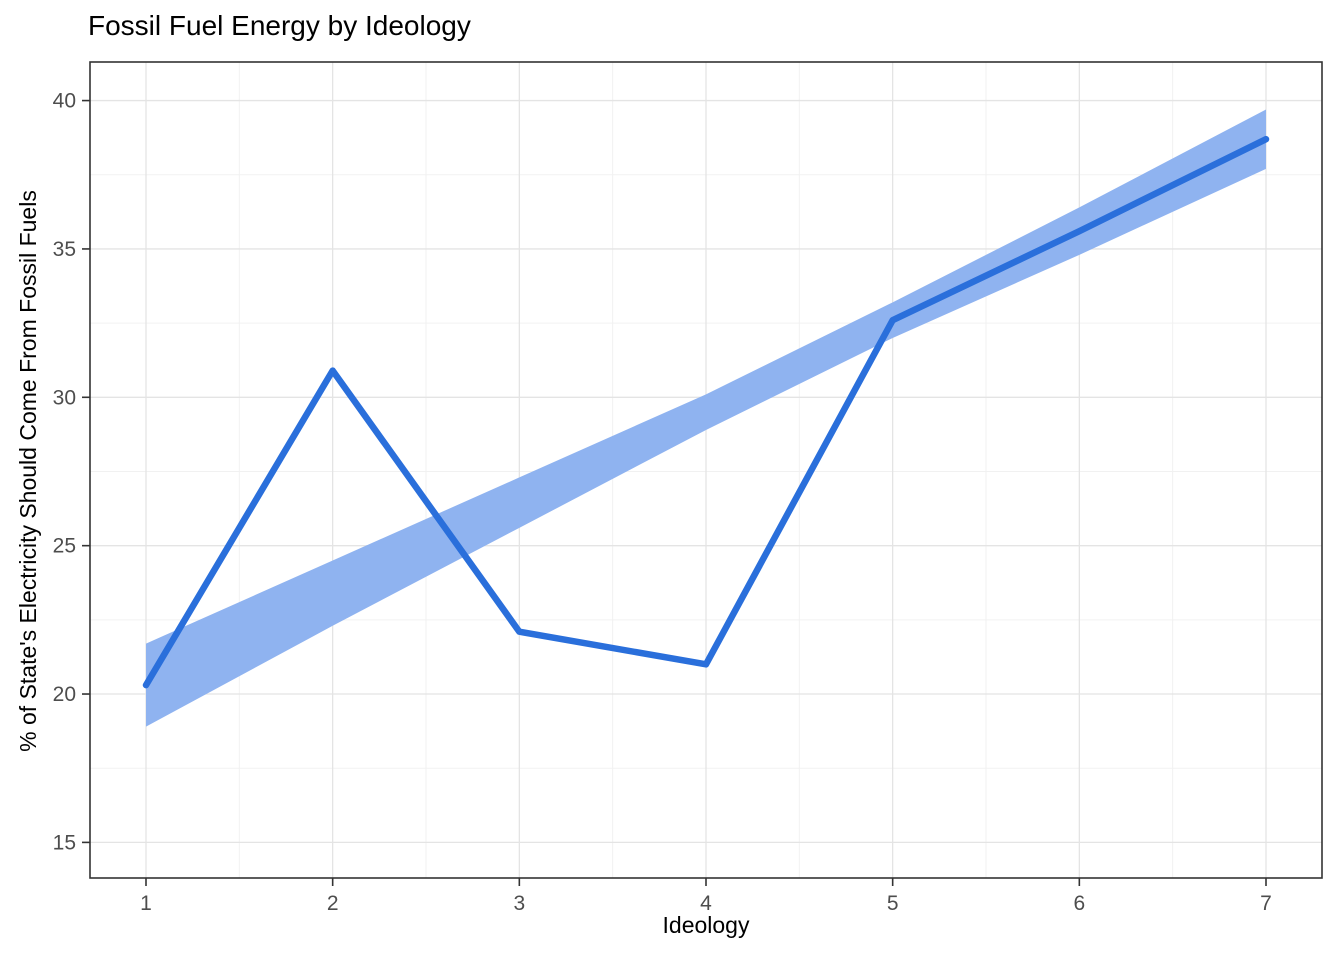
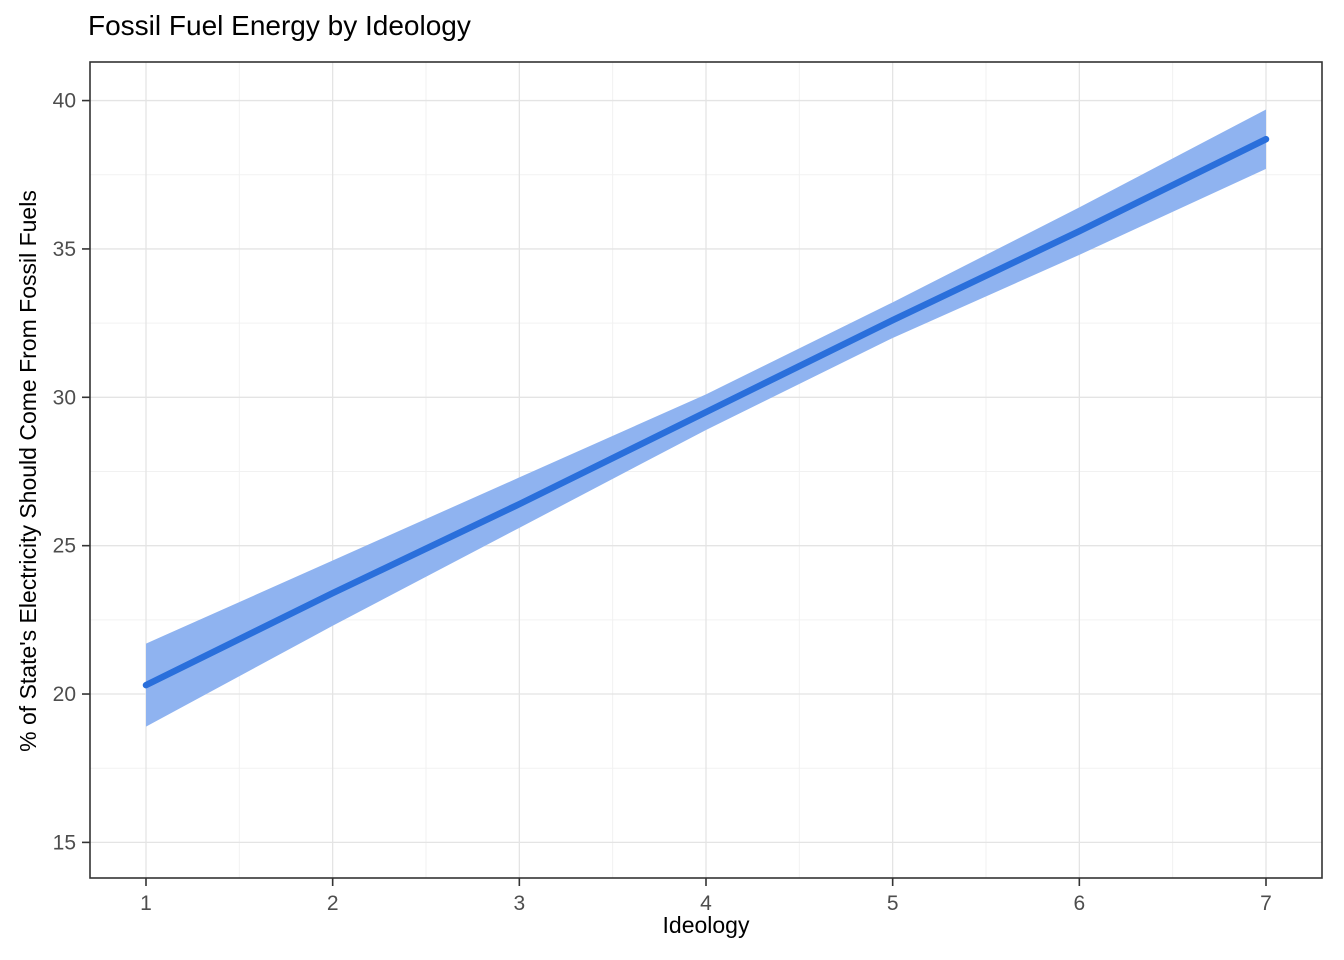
2: 30.9 -> 23.4
3: 22.1 -> 26.4
4: 21.0 -> 29.5
